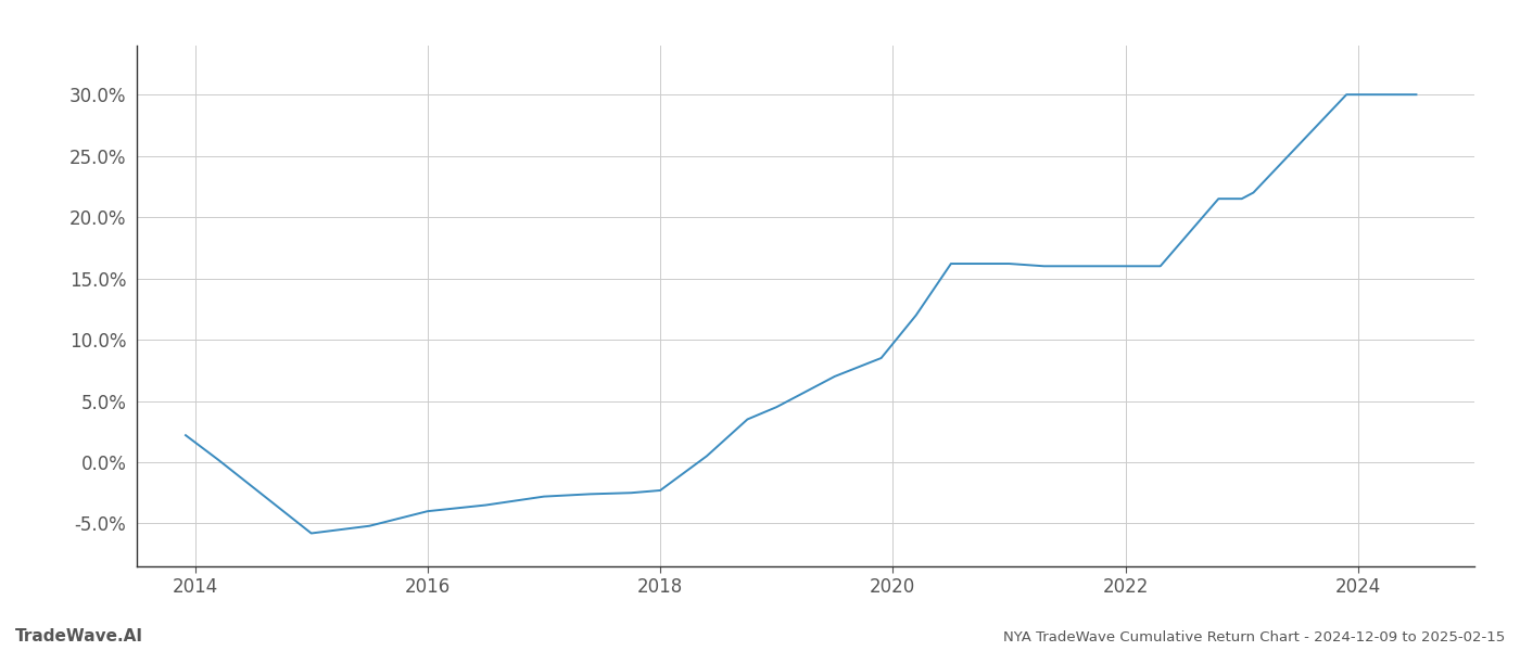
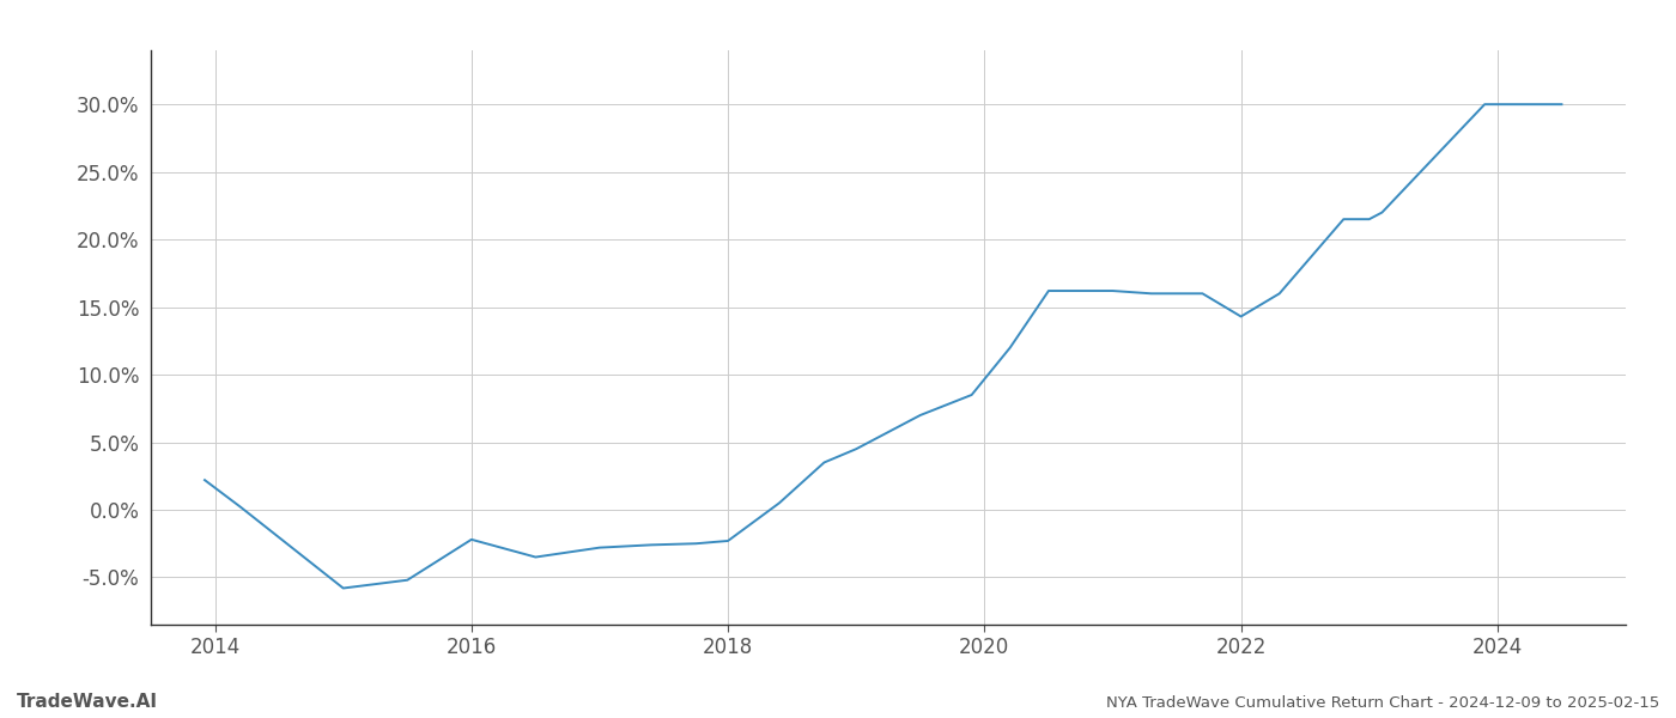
2016: -4.0% -> -2.2%
2022: 16.0% -> 14.3%
